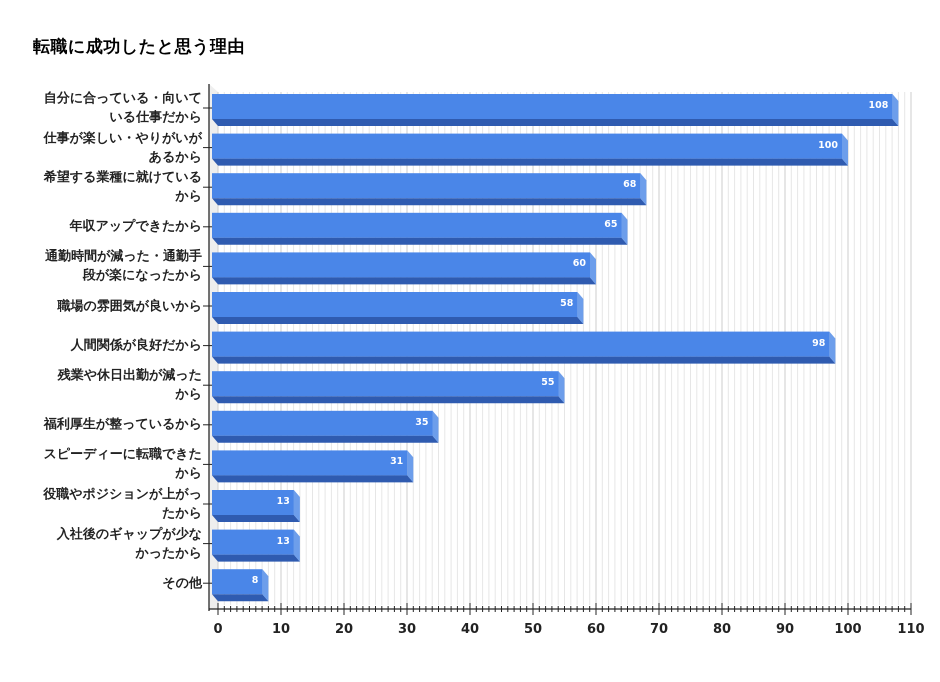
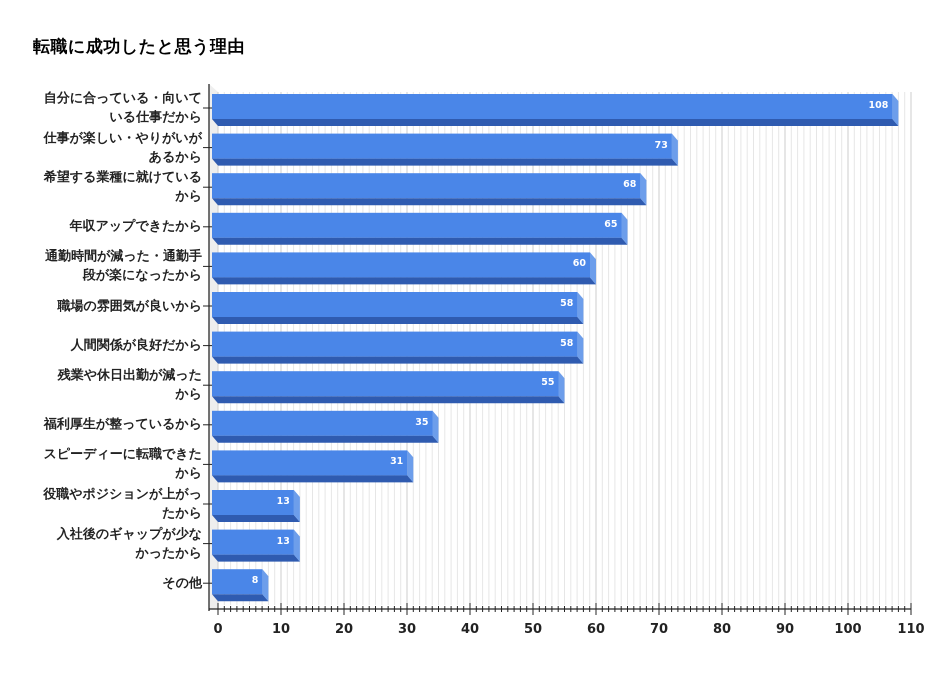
仕事が楽しい・やりがいがあるから: 100 -> 73
人間関係が良好だから: 98 -> 58
